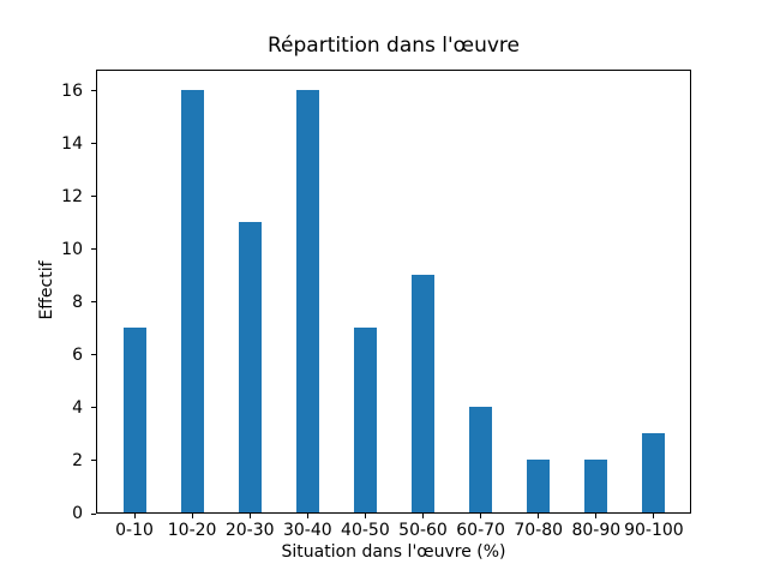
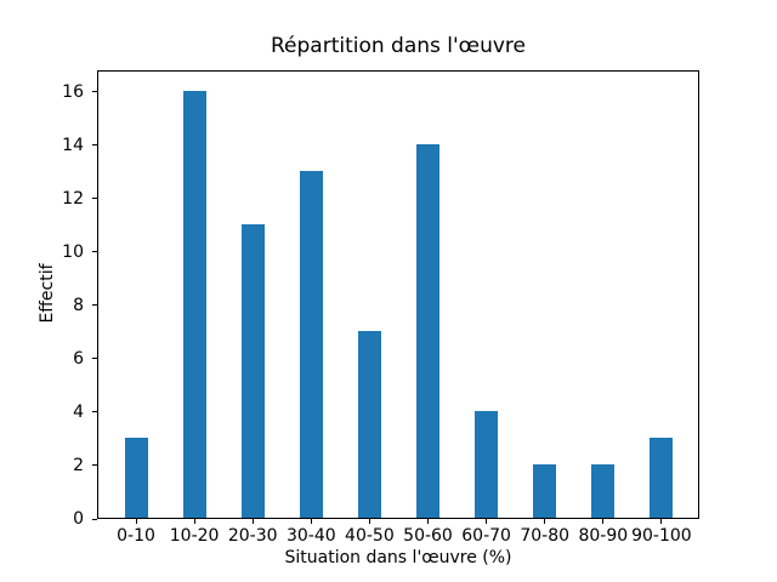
0-10: 7 -> 3
30-40: 16 -> 13
50-60: 9 -> 14
